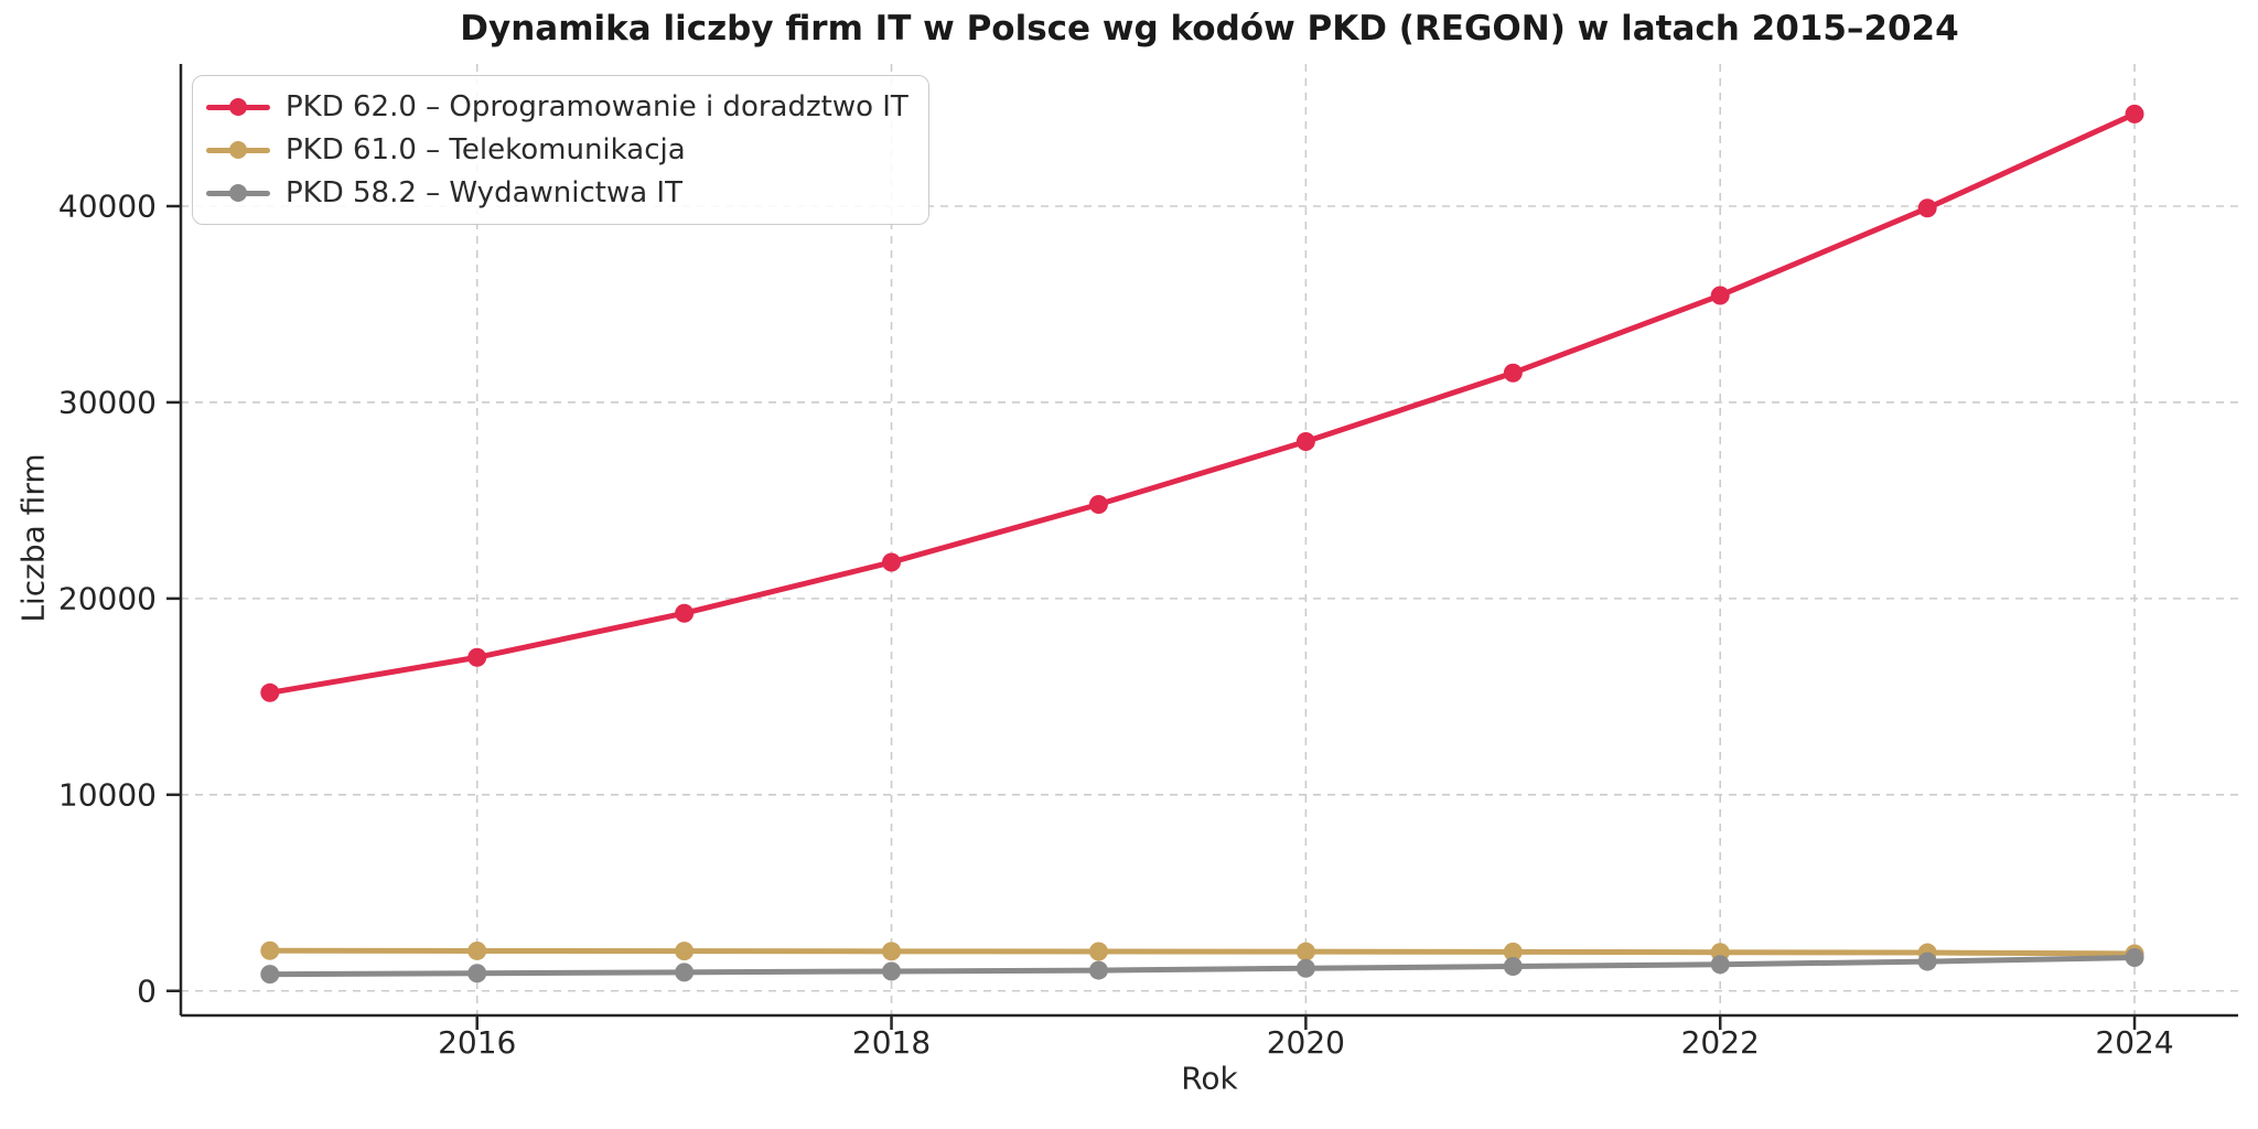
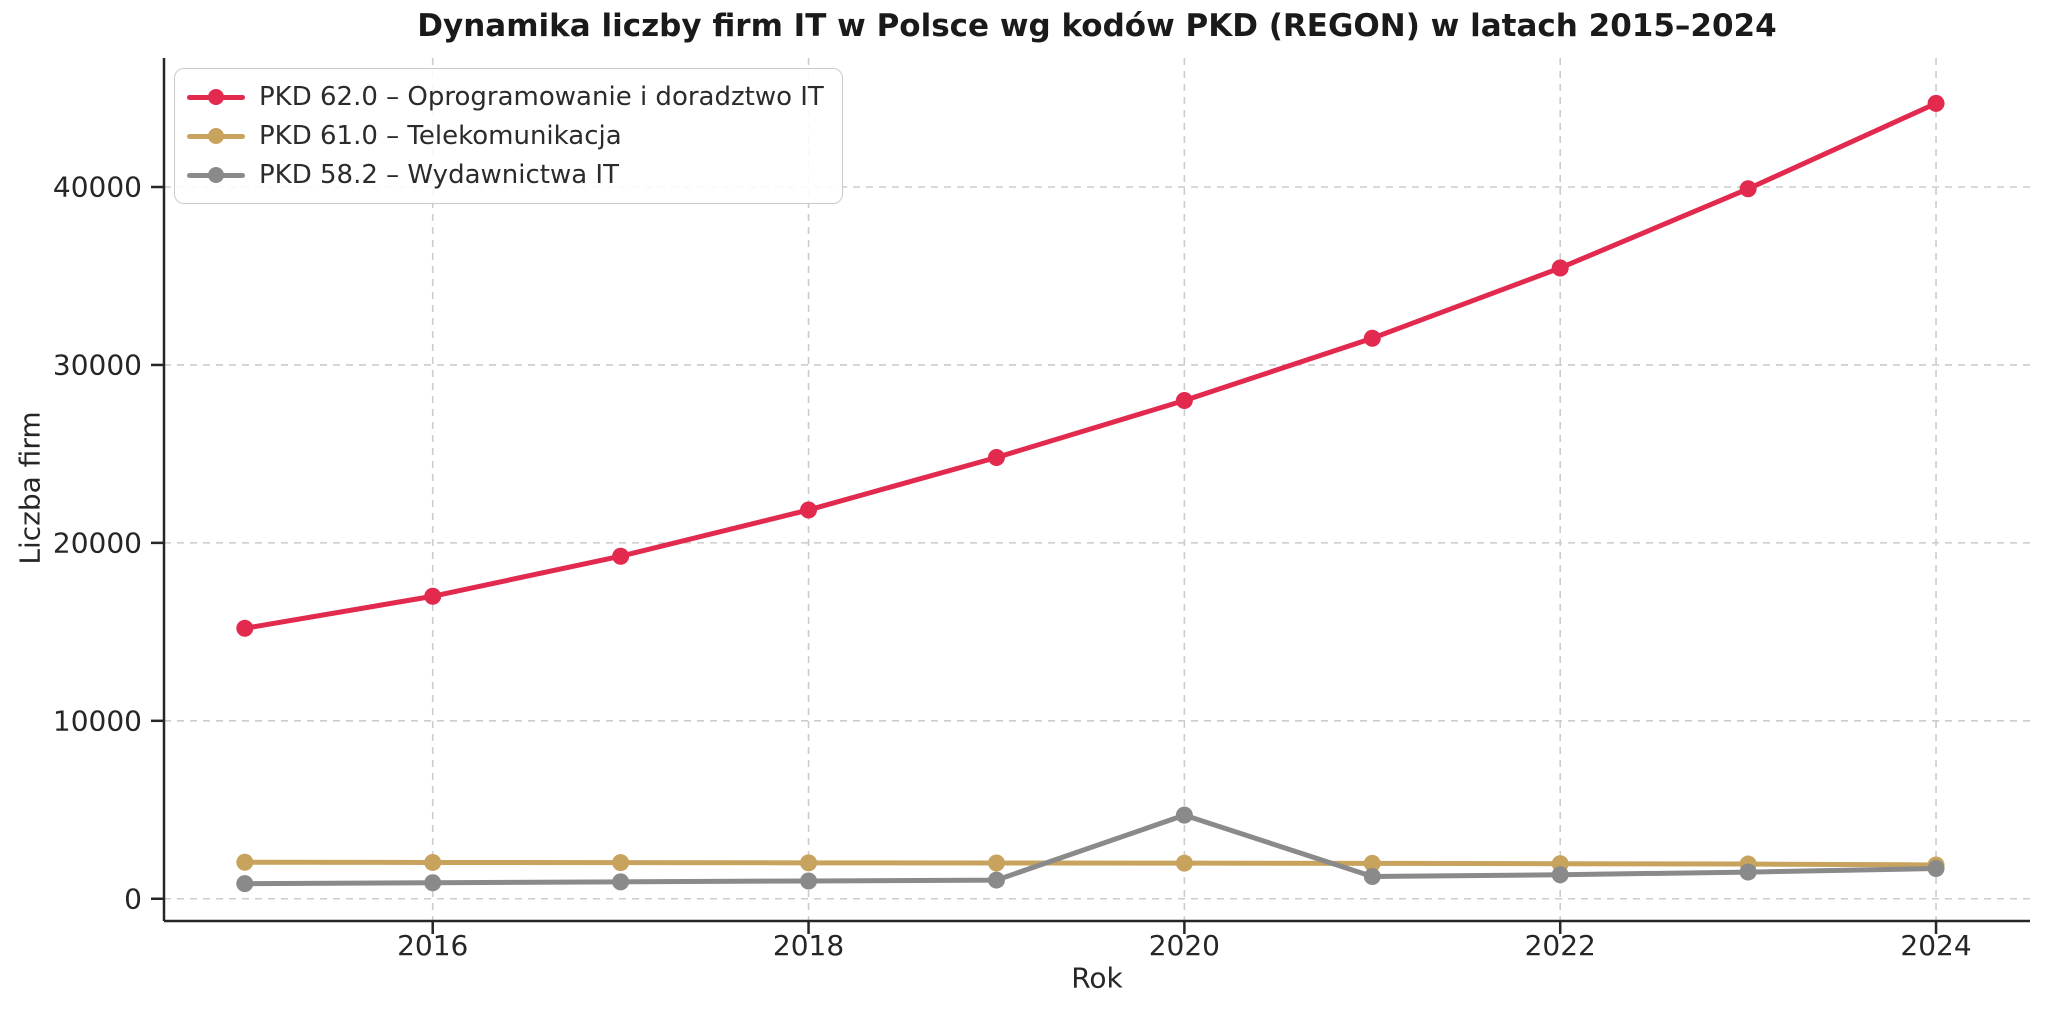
PKD 58.2 – Wydawnictwa IT/2020: 1200 -> 4700
